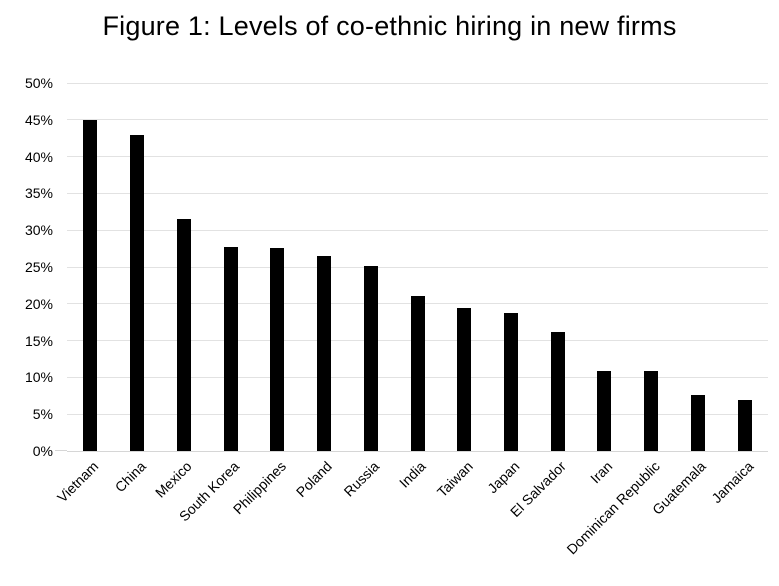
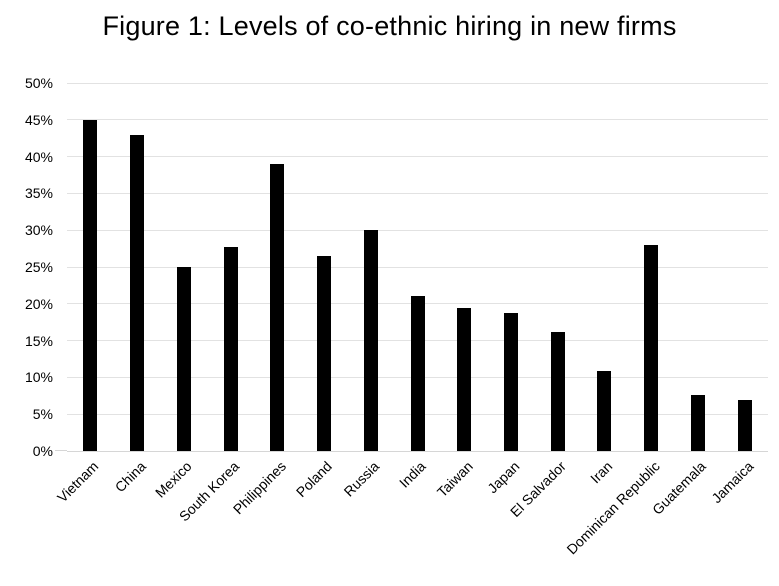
Mexico: 32% -> 25%
Philippines: 28% -> 39%
Russia: 25% -> 30%
Dominican Republic: 11% -> 28%
